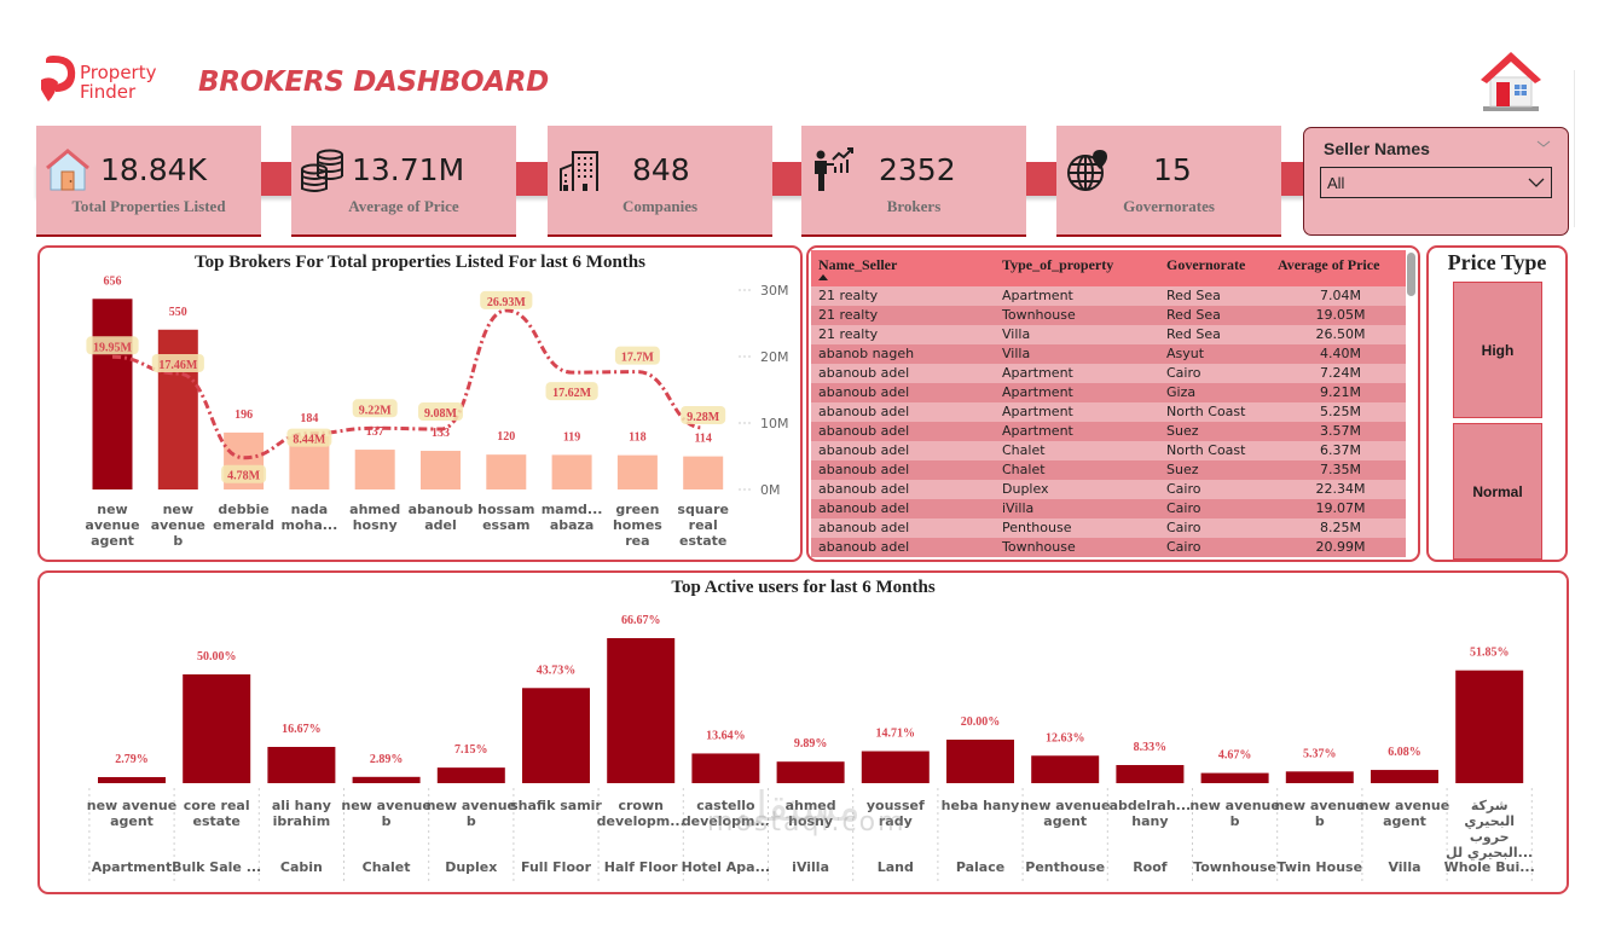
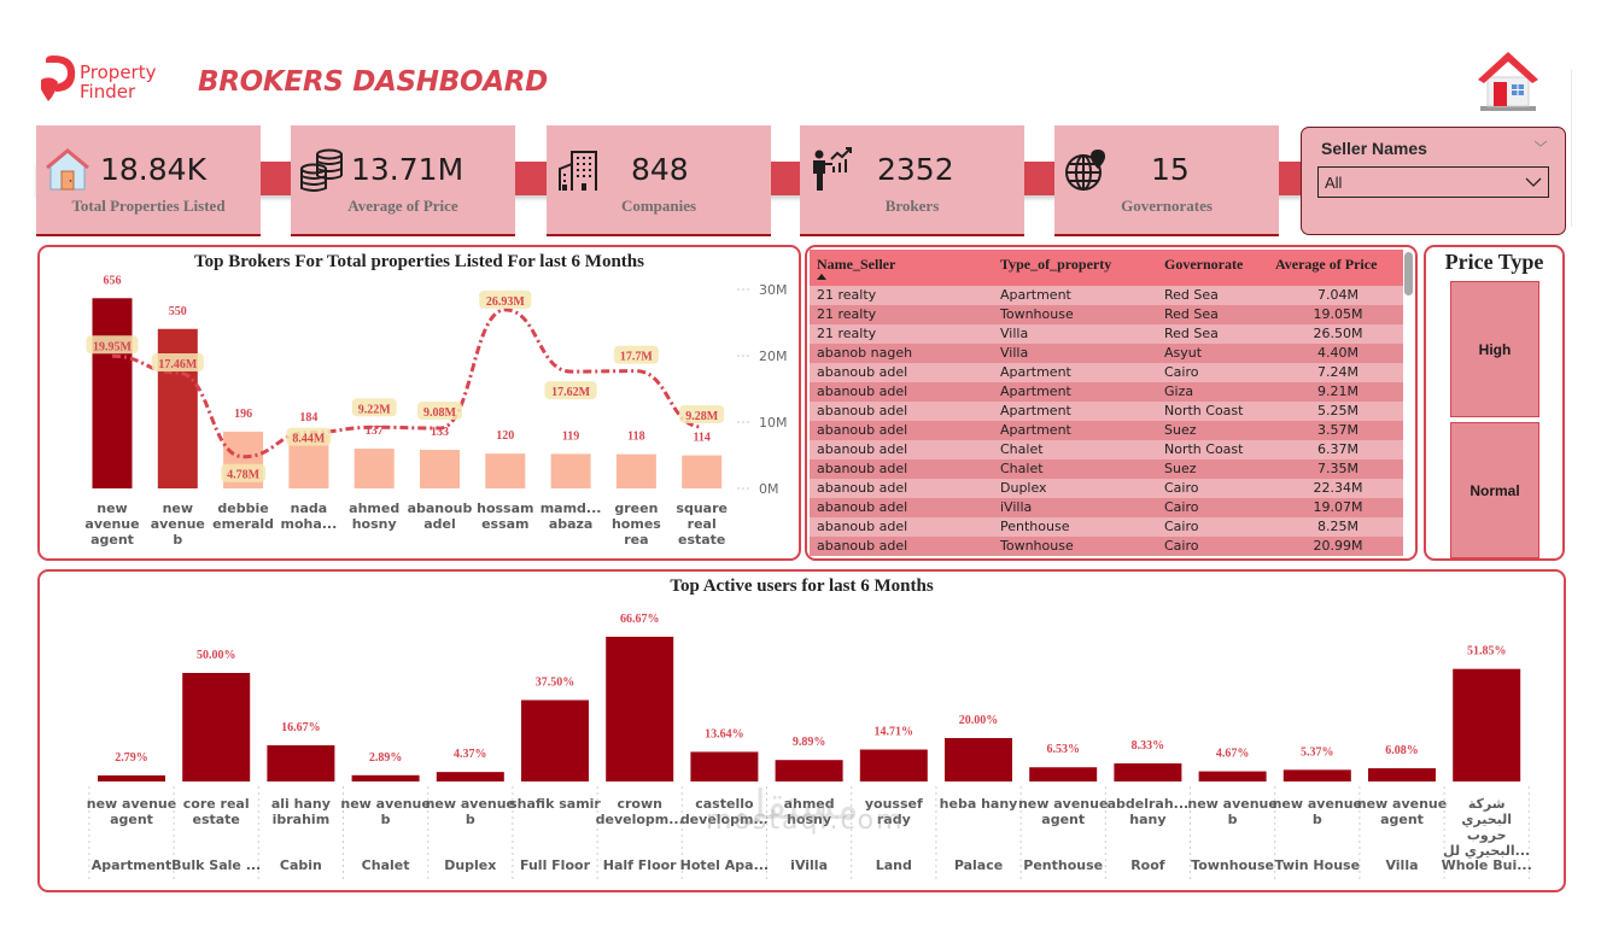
Top Active users for last 6 Months/Duplex: 7.15% -> 4.37%
Top Active users for last 6 Months/Full Floor: 43.73% -> 37.50%
Top Active users for last 6 Months/Penthouse: 12.63% -> 6.53%
